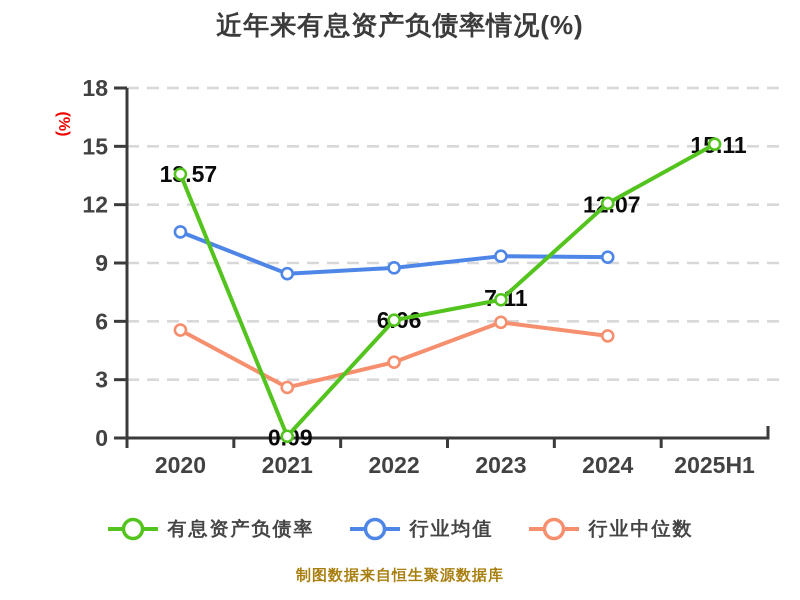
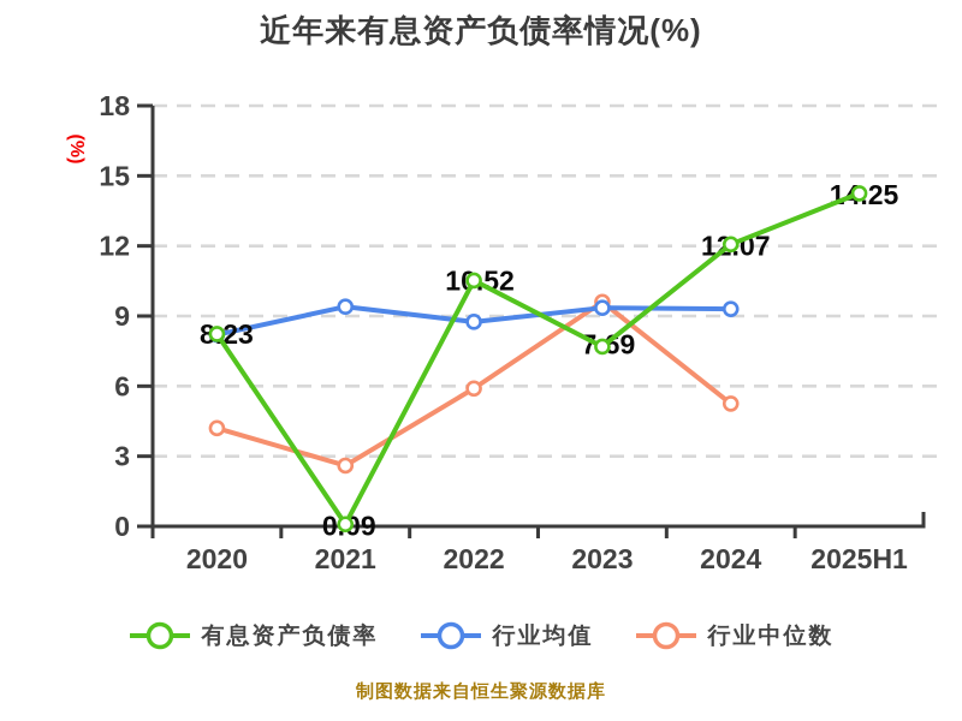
有息资产负债率/2020: 13.57 -> 8.23
行业均值/2020: 10.6 -> 8.2
行业中位数/2020: 5.5 -> 4.2
行业均值/2021: 8.4 -> 9.4
有息资产负债率/2022: 6.06 -> 10.52
行业中位数/2022: 3.9 -> 5.9
有息资产负债率/2023: 7.11 -> 7.69
行业中位数/2023: 6.0 -> 9.6
有息资产负债率/2025H1: 15.11 -> 14.25
